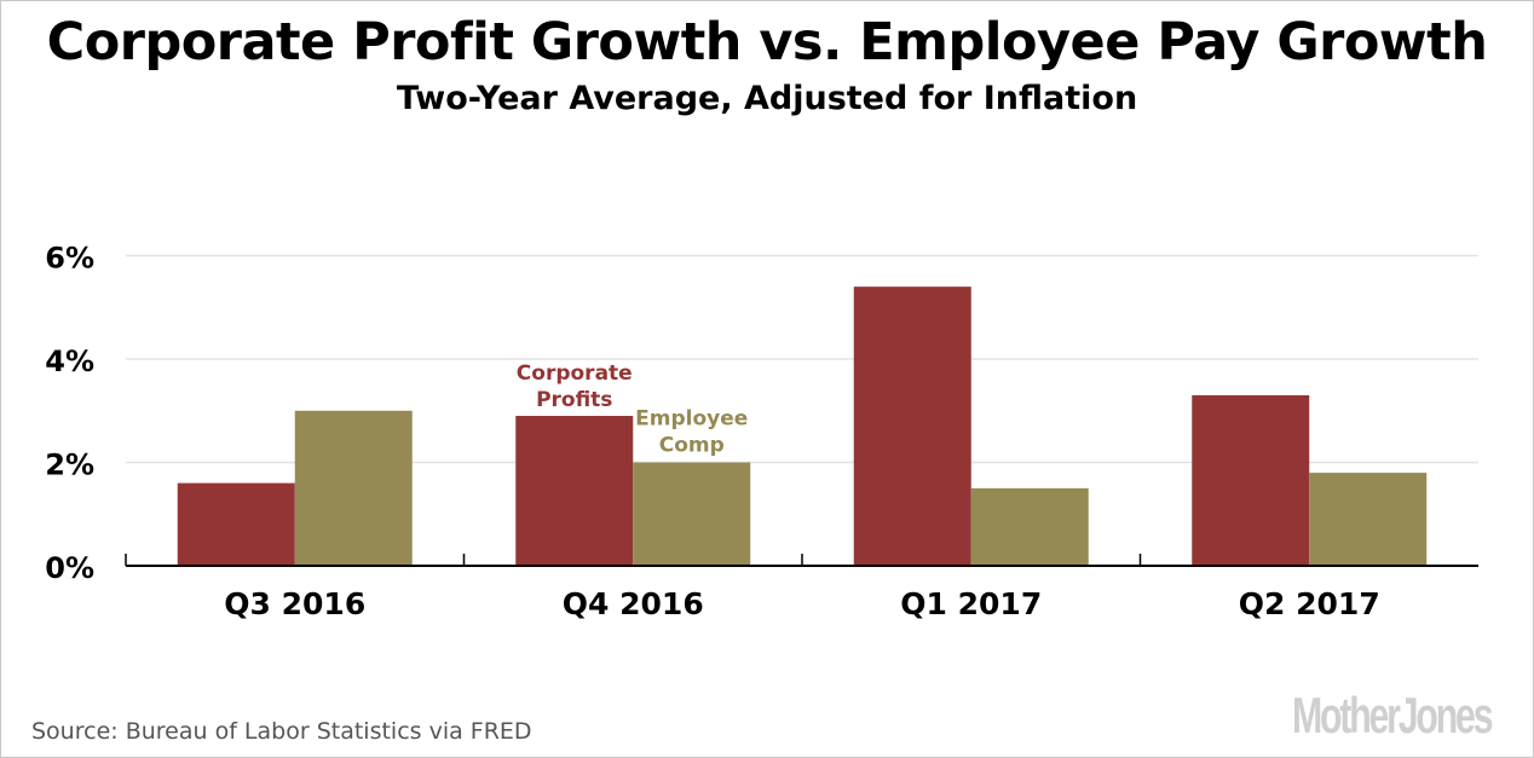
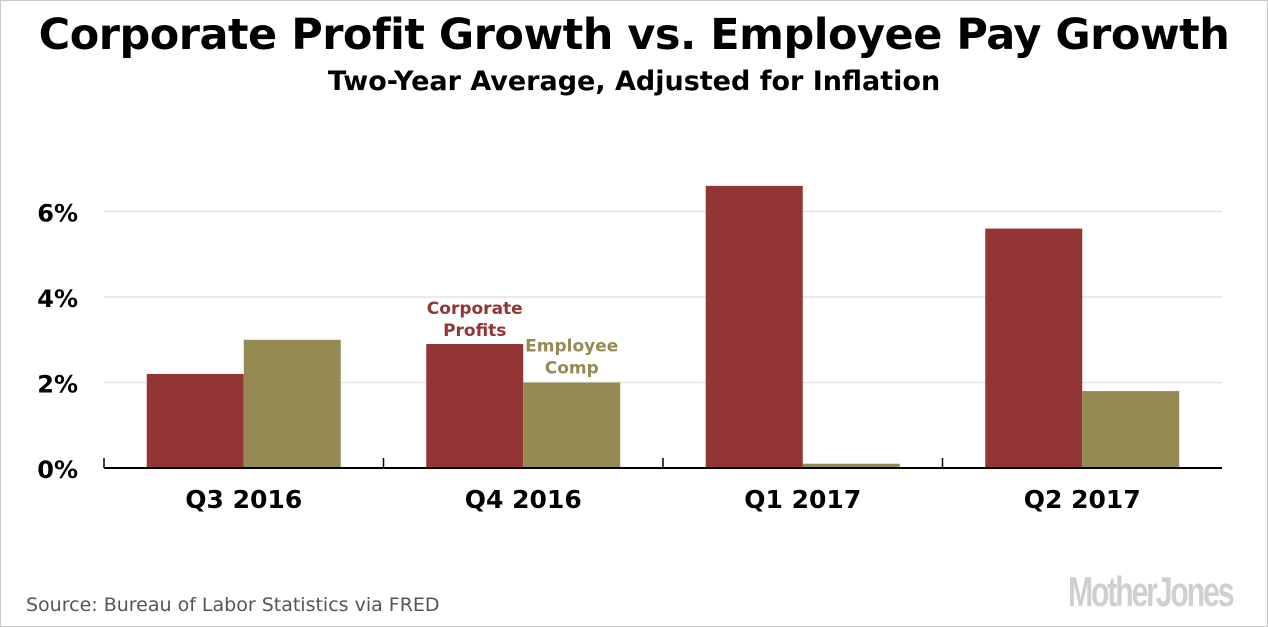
Corporate Profits/Q3 2016: 1.6% -> 2.2%
Corporate Profits/Q1 2017: 5.4% -> 6.6%
Employee Comp/Q1 2017: 1.5% -> 0.1%
Corporate Profits/Q2 2017: 3.3% -> 5.6%
